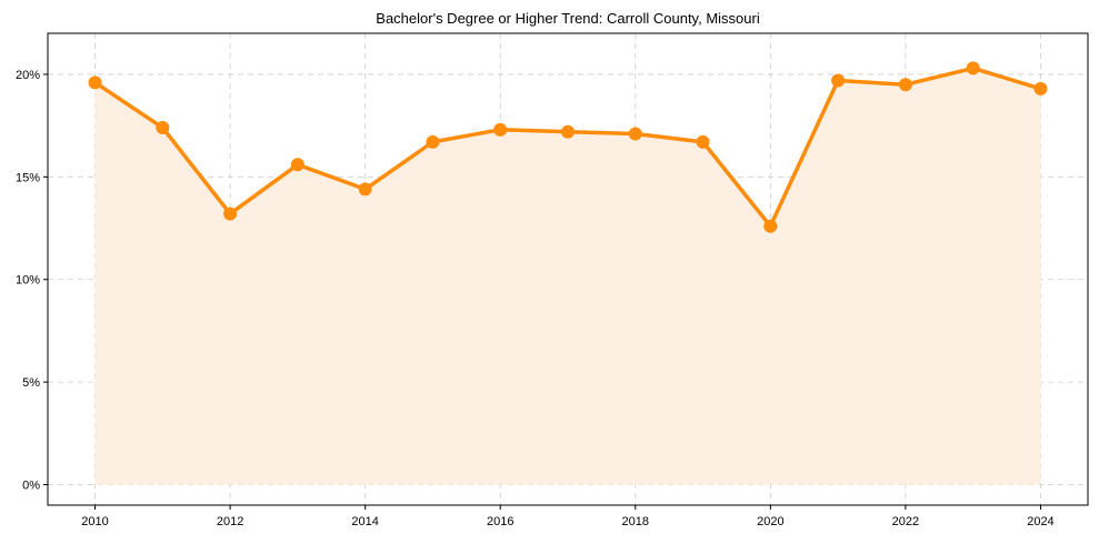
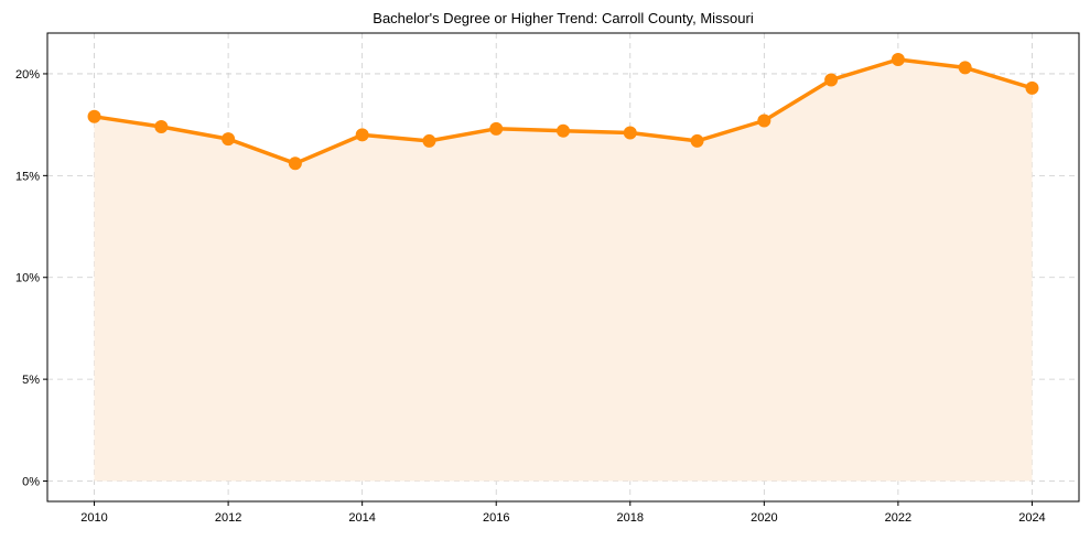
2010: 19.6% -> 17.9%
2012: 13.2% -> 16.8%
2014: 14.4% -> 17.0%
2020: 12.6% -> 17.7%
2022: 19.5% -> 20.7%
